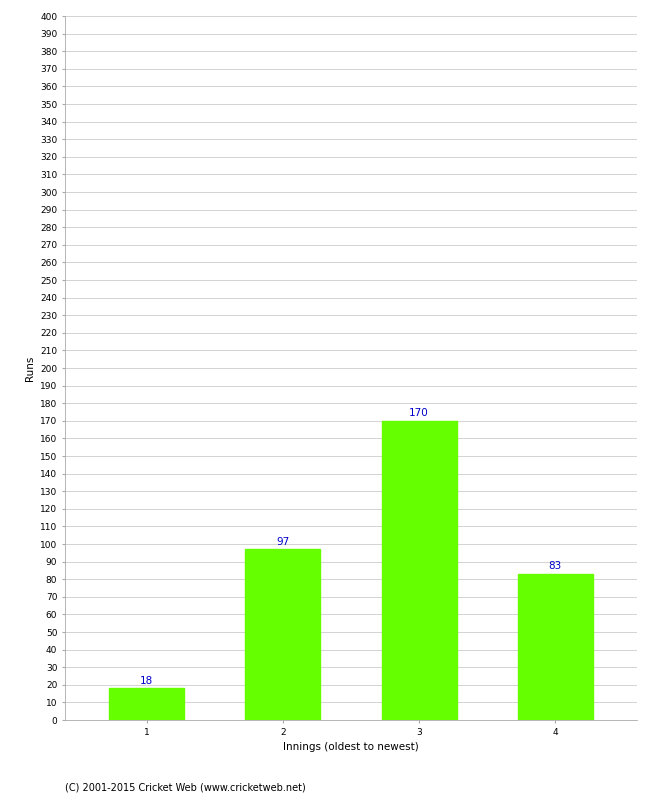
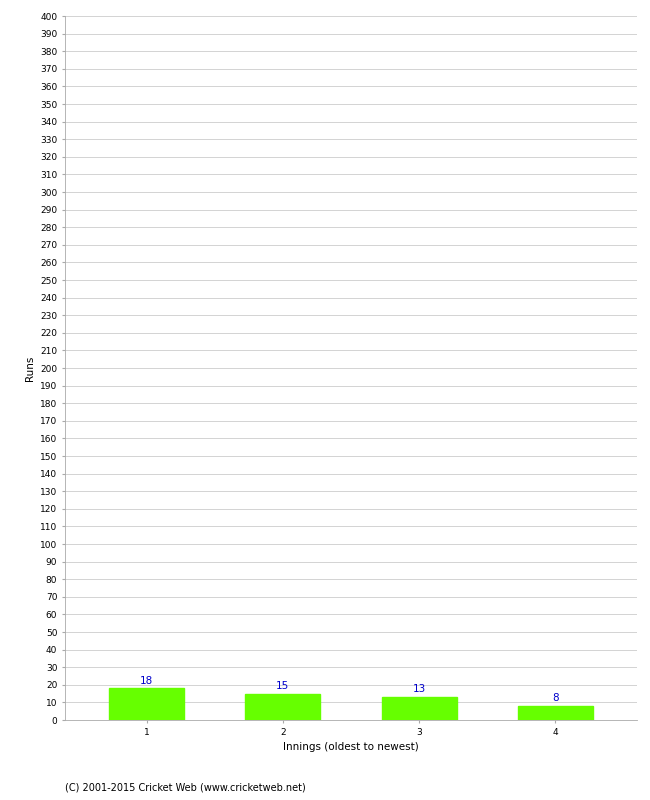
2: 97 -> 15
3: 170 -> 13
4: 83 -> 8
